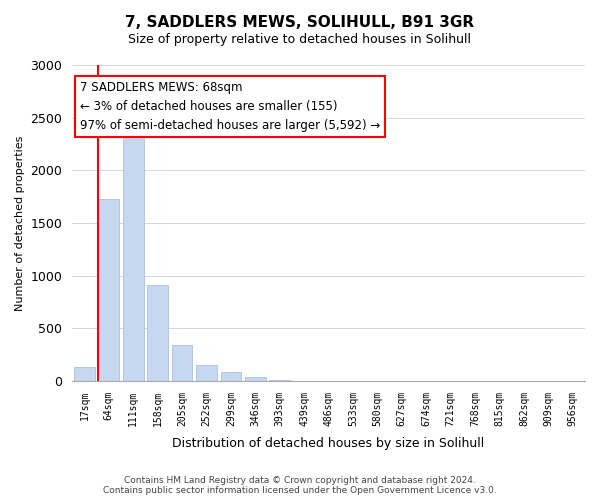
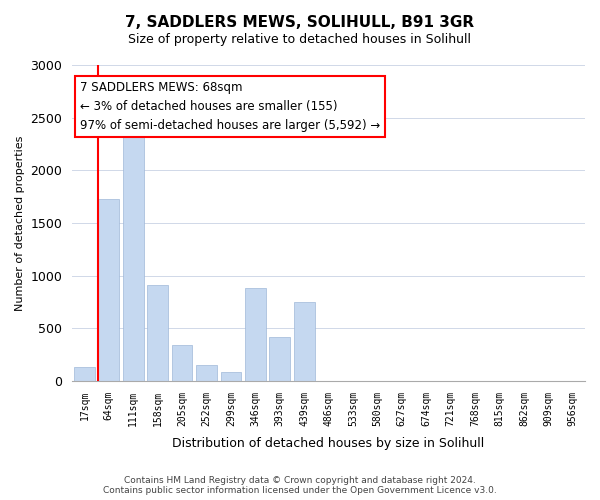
346sqm: 40 -> 880
393sqm: 10 -> 420
439sqm: 0 -> 750
